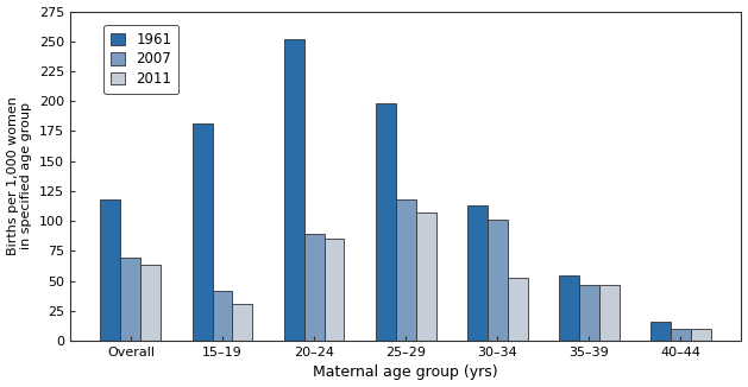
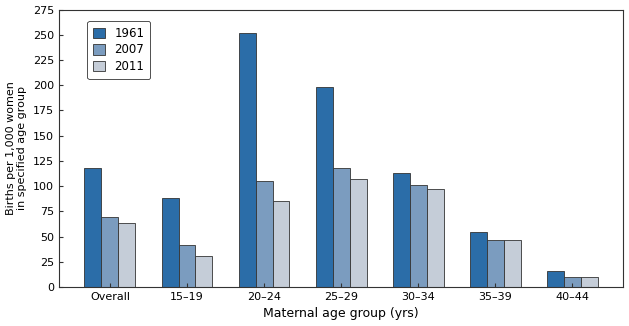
1961/15–19: 181 -> 88
2007/20–24: 89 -> 105
2011/30–34: 53 -> 97
